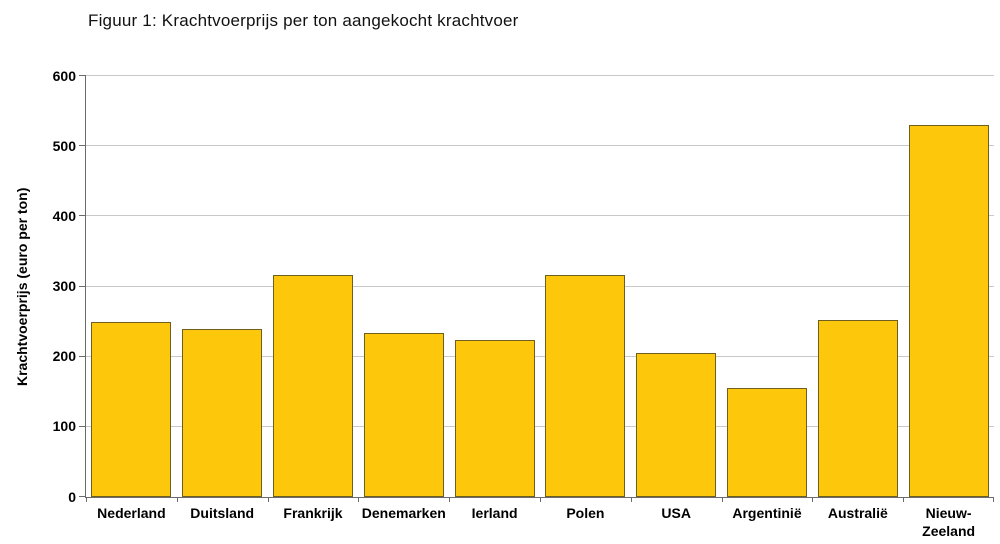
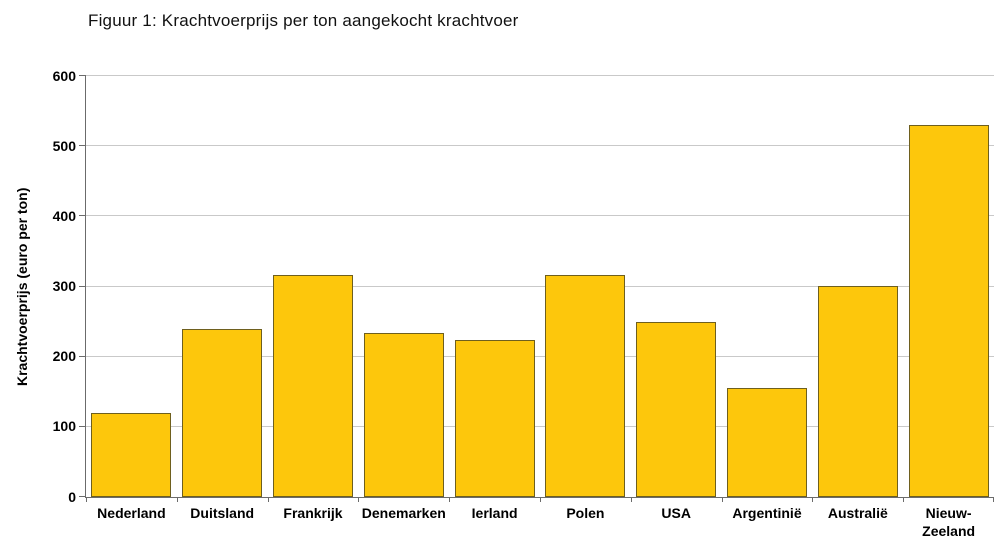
Nederland: 250 -> 120
USA: 200 -> 250
Australië: 250 -> 300
